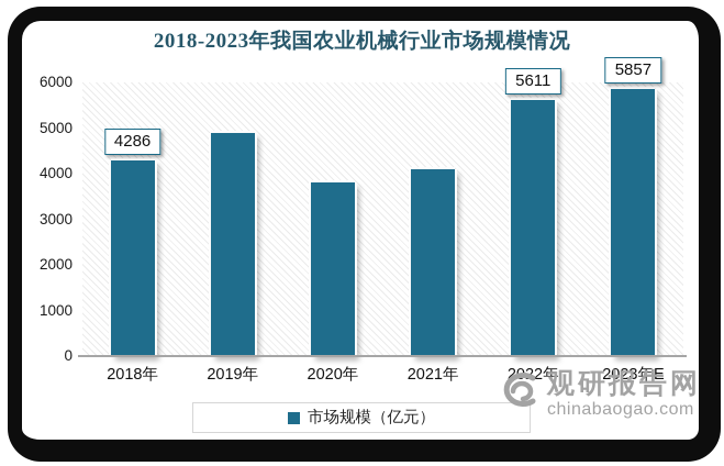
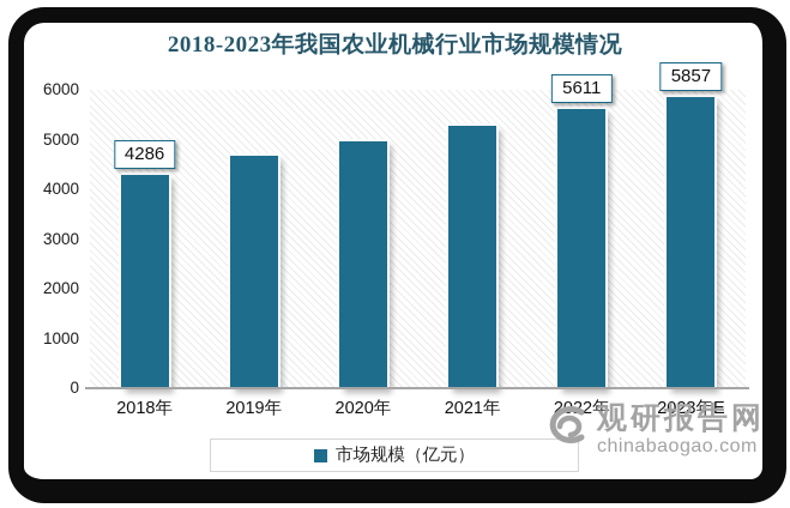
2019年: 4900 -> 4700
2020年: 3800 -> 5000
2021年: 4100 -> 5300
